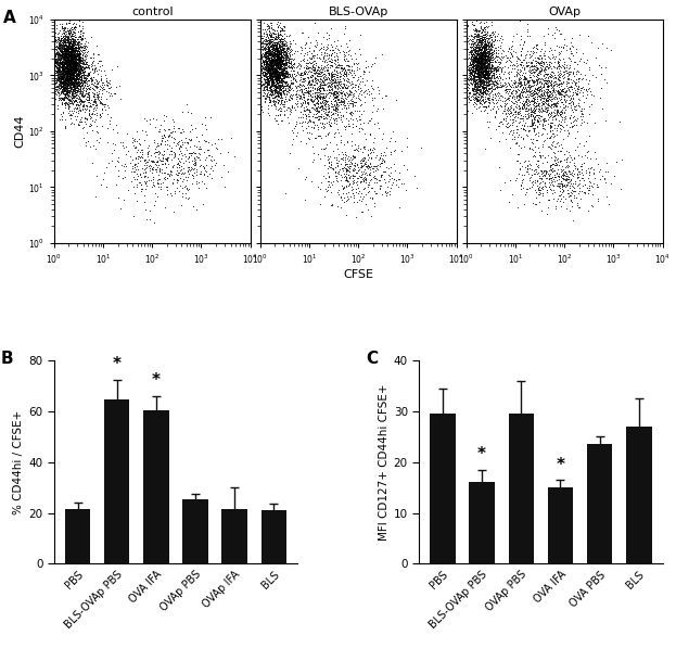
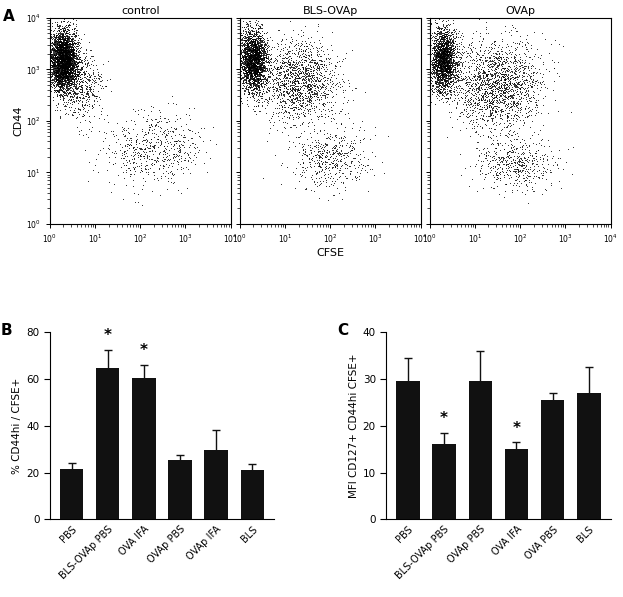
OVAp IFA: 21.5 -> 29.5
OVA PBS: 23.5 -> 25.5
